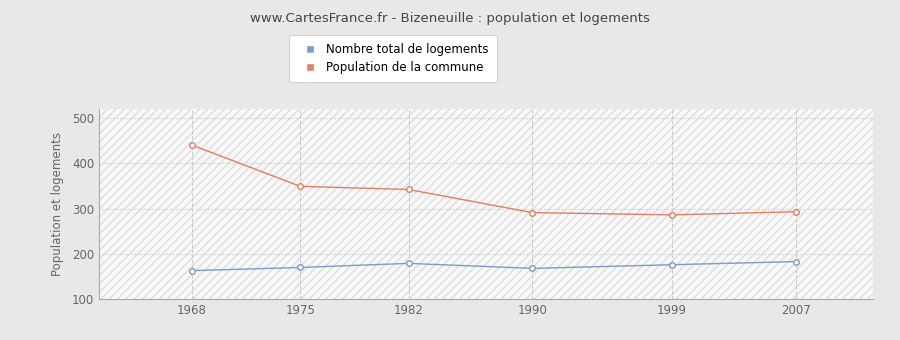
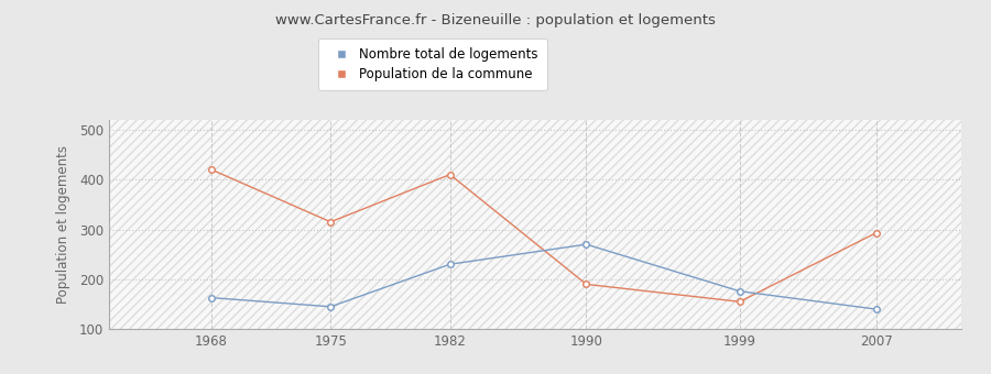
Population de la commune/1968: 440 -> 420
Nombre total de logements/1975: 170 -> 145
Population de la commune/1975: 349 -> 315
Nombre total de logements/1982: 179 -> 230
Population de la commune/1982: 342 -> 410
Nombre total de logements/1990: 168 -> 270
Population de la commune/1990: 291 -> 190
Population de la commune/1999: 286 -> 155
Nombre total de logements/2007: 183 -> 140
